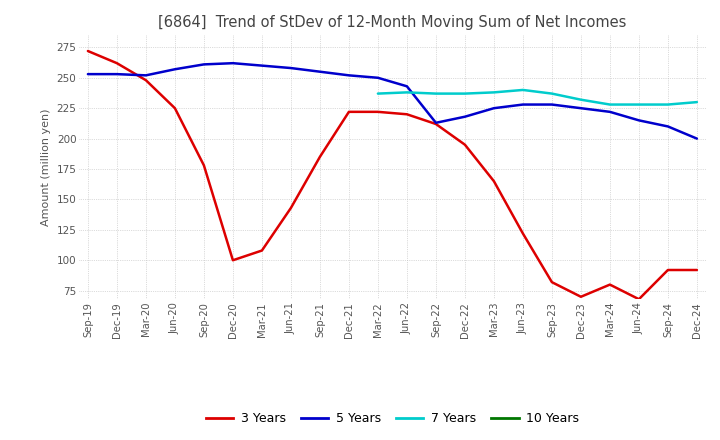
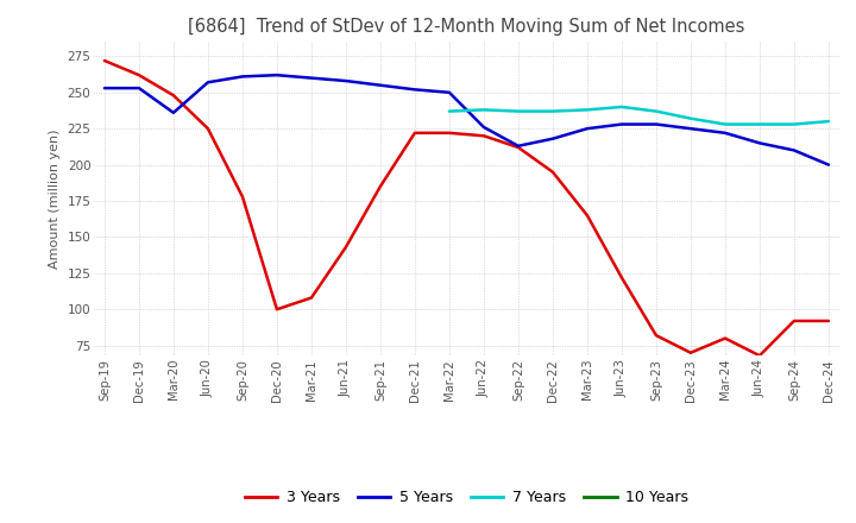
5 Years/Mar-20: 252 -> 236
5 Years/Jun-22: 243 -> 226
